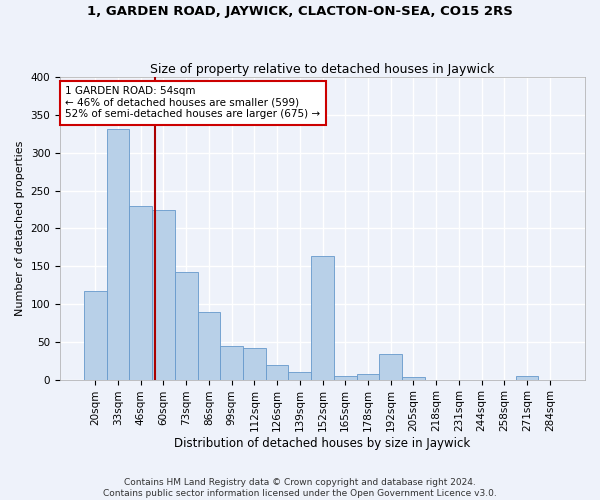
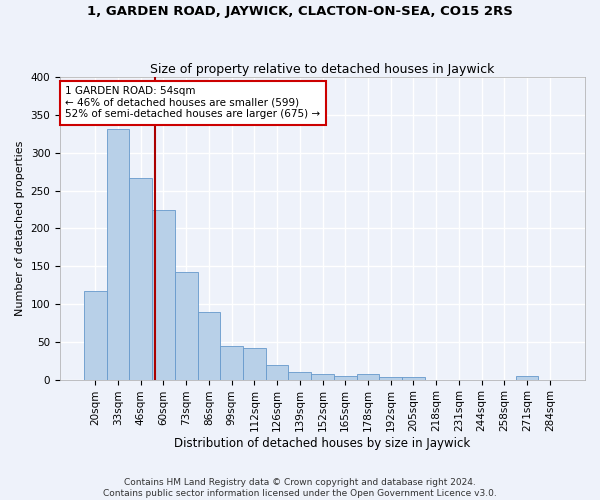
46sqm: 230 -> 267
152sqm: 164 -> 7
192sqm: 34 -> 4
